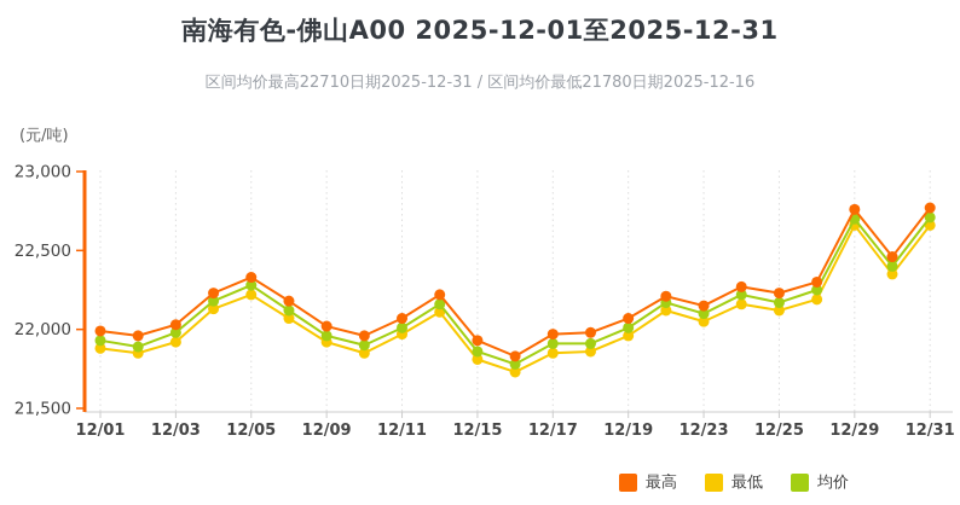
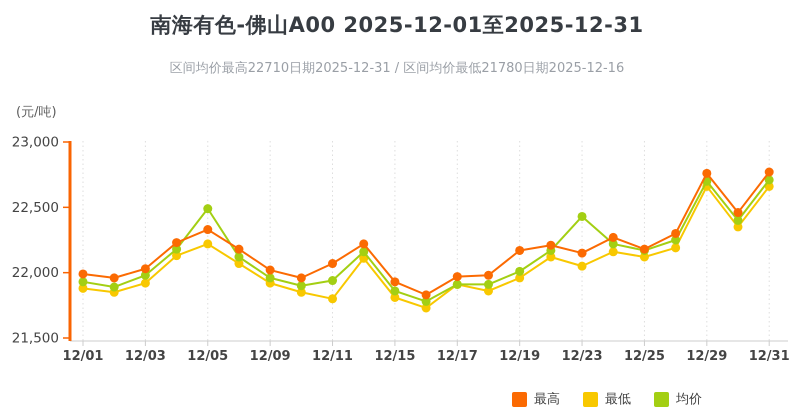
均价/12/05: 22280 -> 22490
最低/12/11: 21970 -> 21800
均价/12/11: 22010 -> 21940
最低/12/17: 21850 -> 21910
最高/12/19: 22070 -> 22170
均价/12/23: 22100 -> 22430
最高/12/25: 22230 -> 22180
